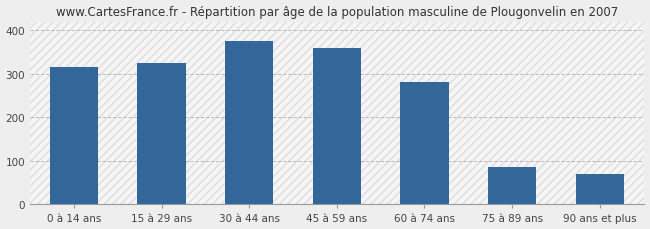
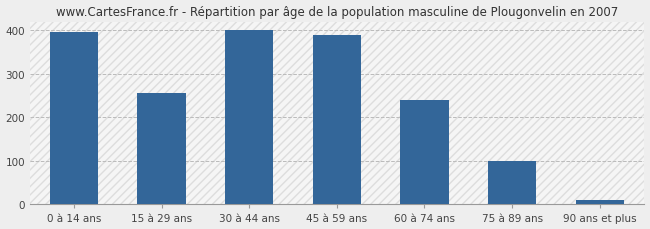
0 à 14 ans: 315 -> 395
15 à 29 ans: 325 -> 255
30 à 44 ans: 375 -> 400
45 à 59 ans: 360 -> 390
60 à 74 ans: 280 -> 240
75 à 89 ans: 85 -> 100
90 ans et plus: 70 -> 10
